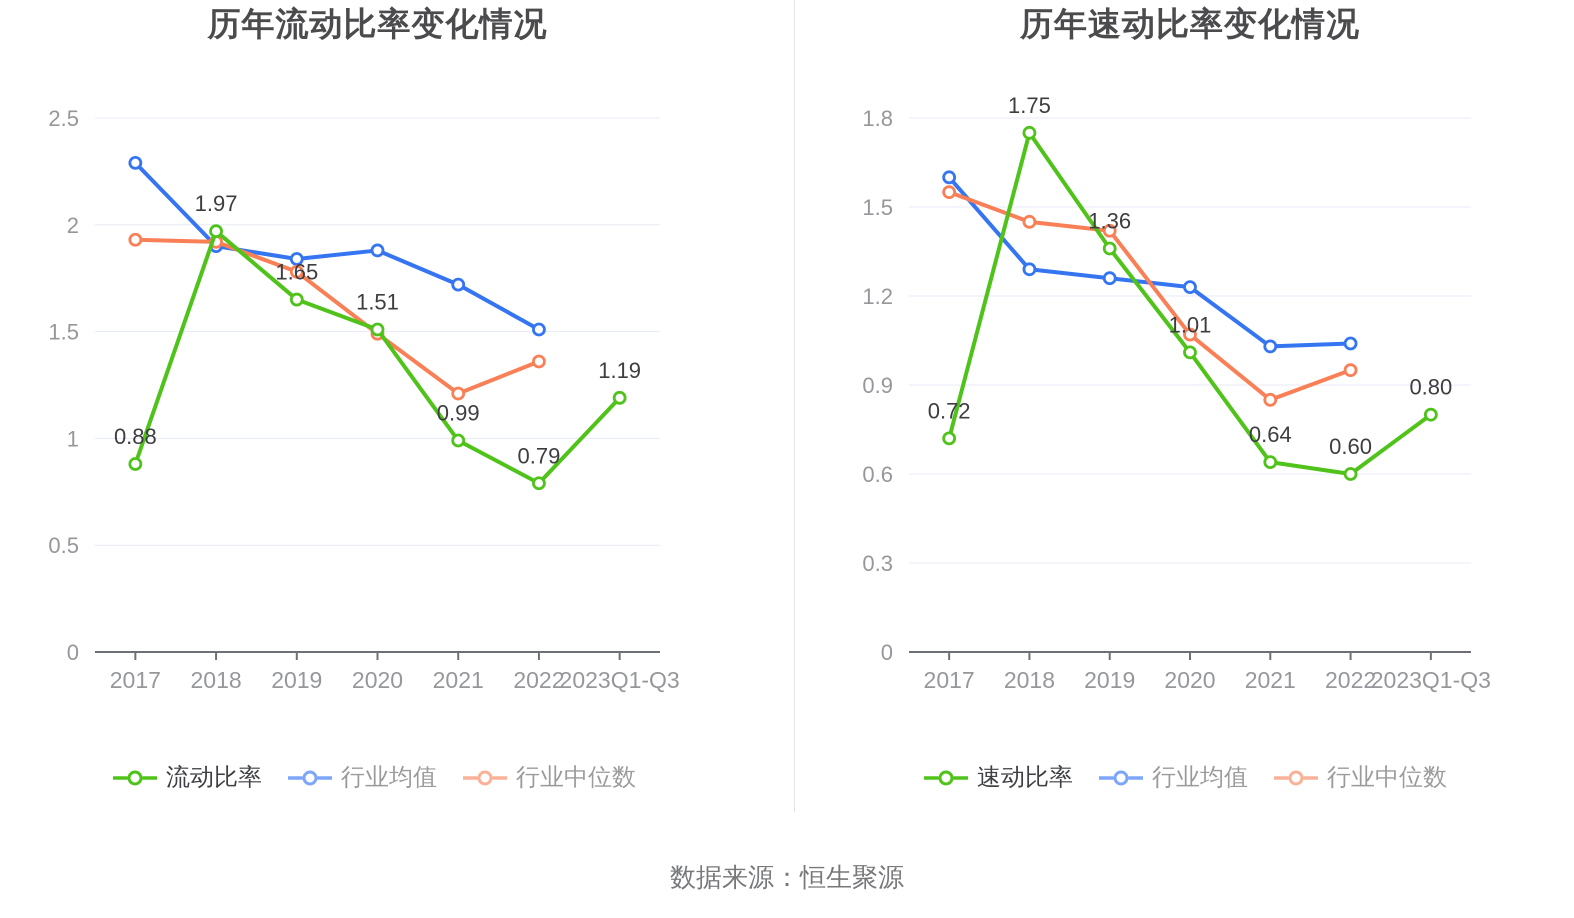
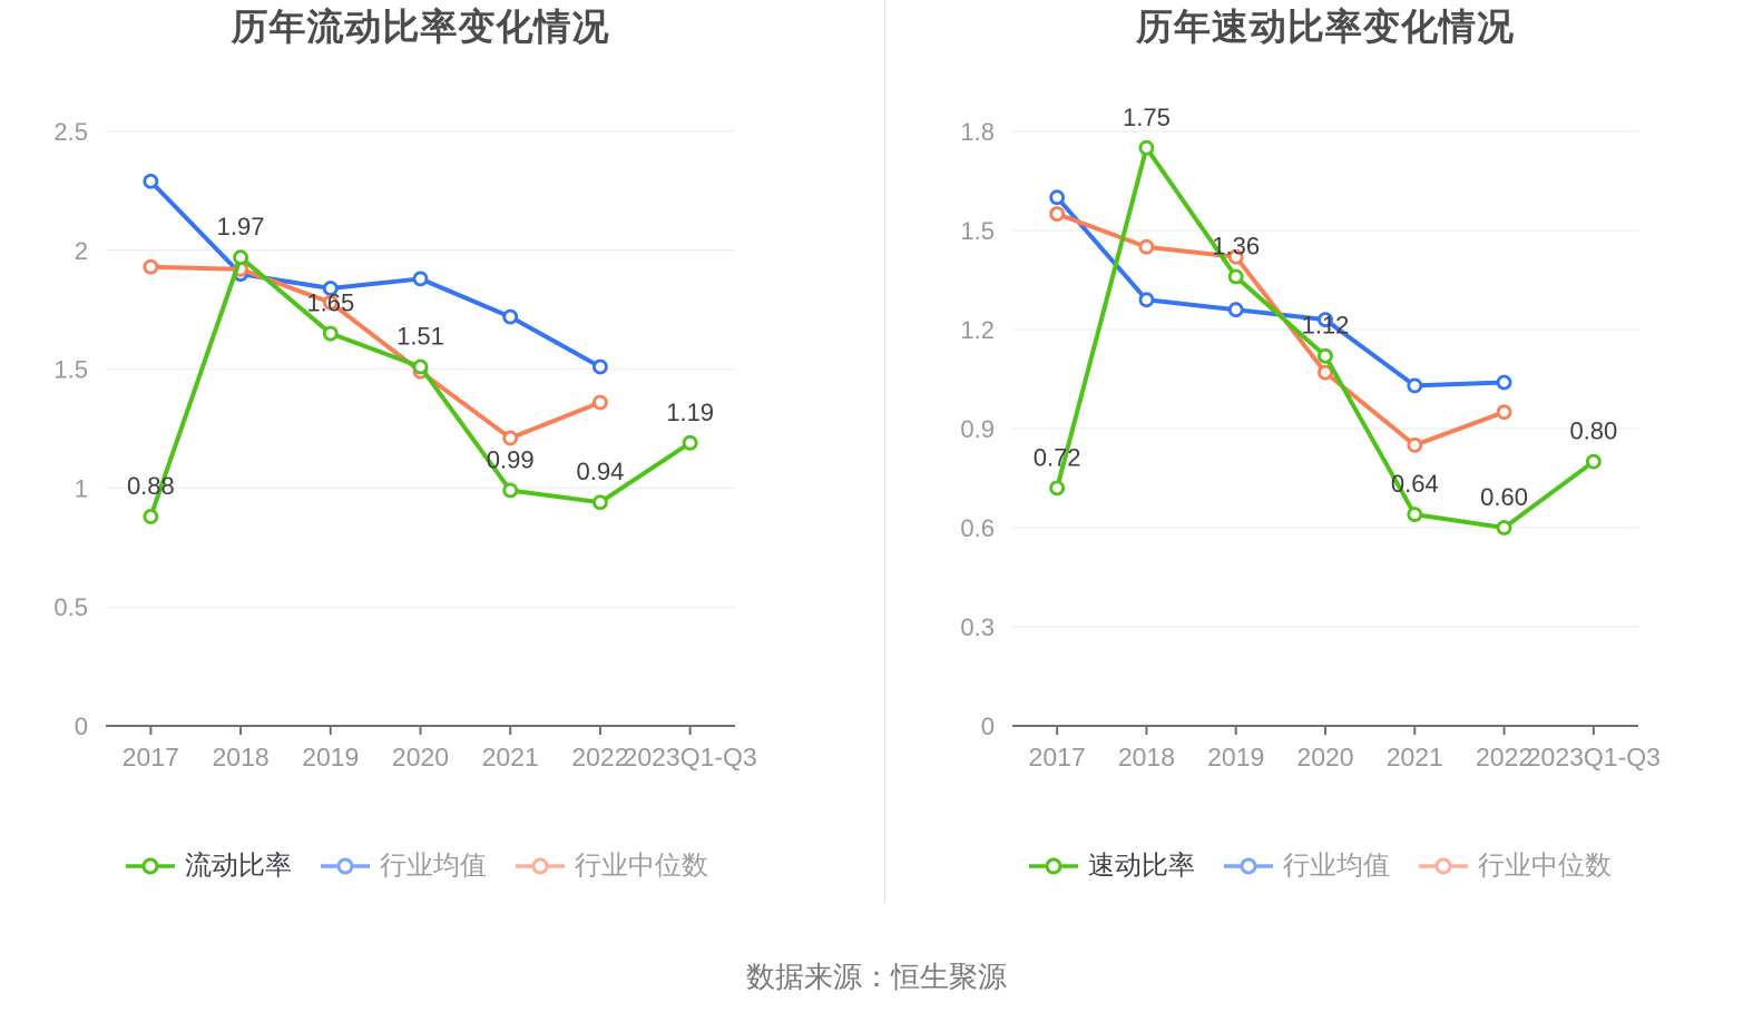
历年流动比率变化情况/流动比率/2022: 0.79 -> 0.94
历年速动比率变化情况/速动比率/2020: 1.01 -> 1.12
